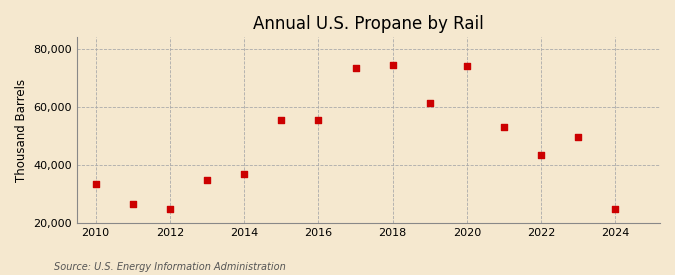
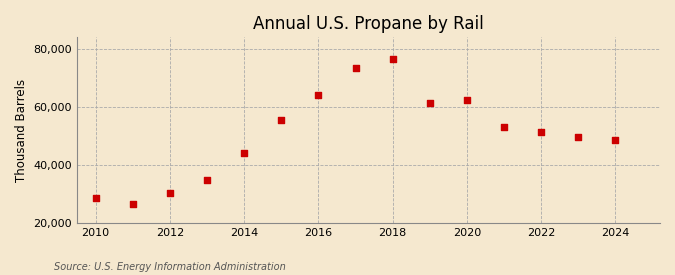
2010: 33,500 -> 28,500
2012: 25,000 -> 30,500
2014: 37,000 -> 44,000
2016: 55,500 -> 64,000
2018: 74,500 -> 76,500
2020: 74,000 -> 62,500
2022: 43,500 -> 51,500
2024: 25,000 -> 48,500
